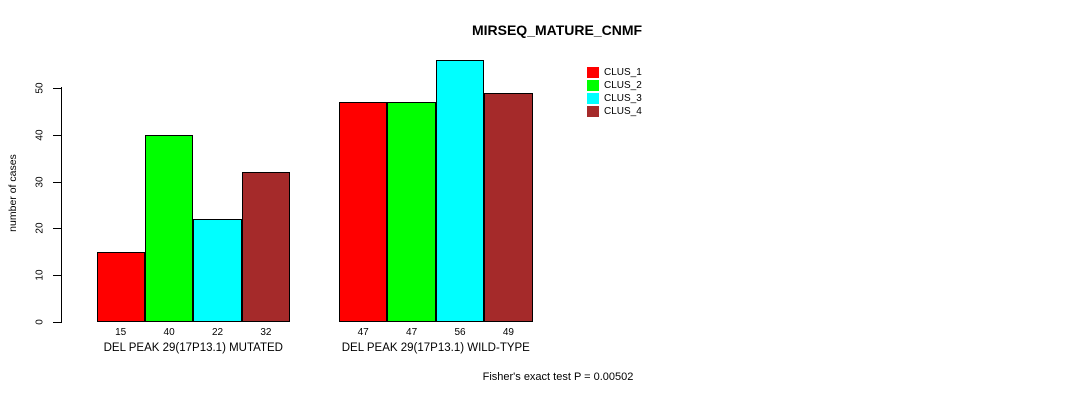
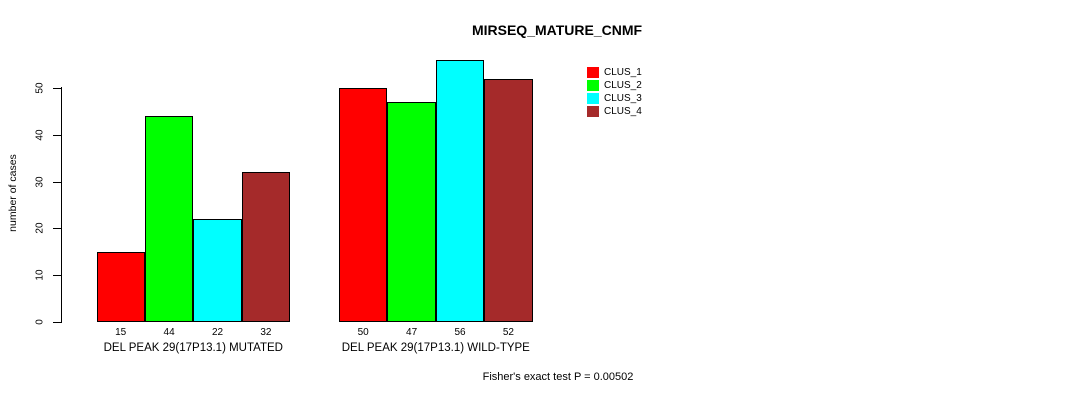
CLUS_2/DEL PEAK 29(17P13.1) MUTATED: 40 -> 44
CLUS_1/DEL PEAK 29(17P13.1) WILD-TYPE: 47 -> 50
CLUS_4/DEL PEAK 29(17P13.1) WILD-TYPE: 49 -> 52
